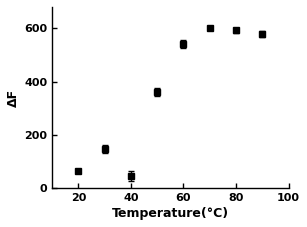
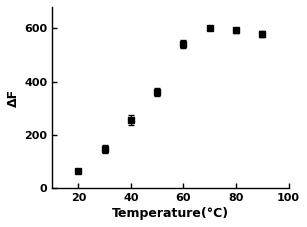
40: 45 -> 255
